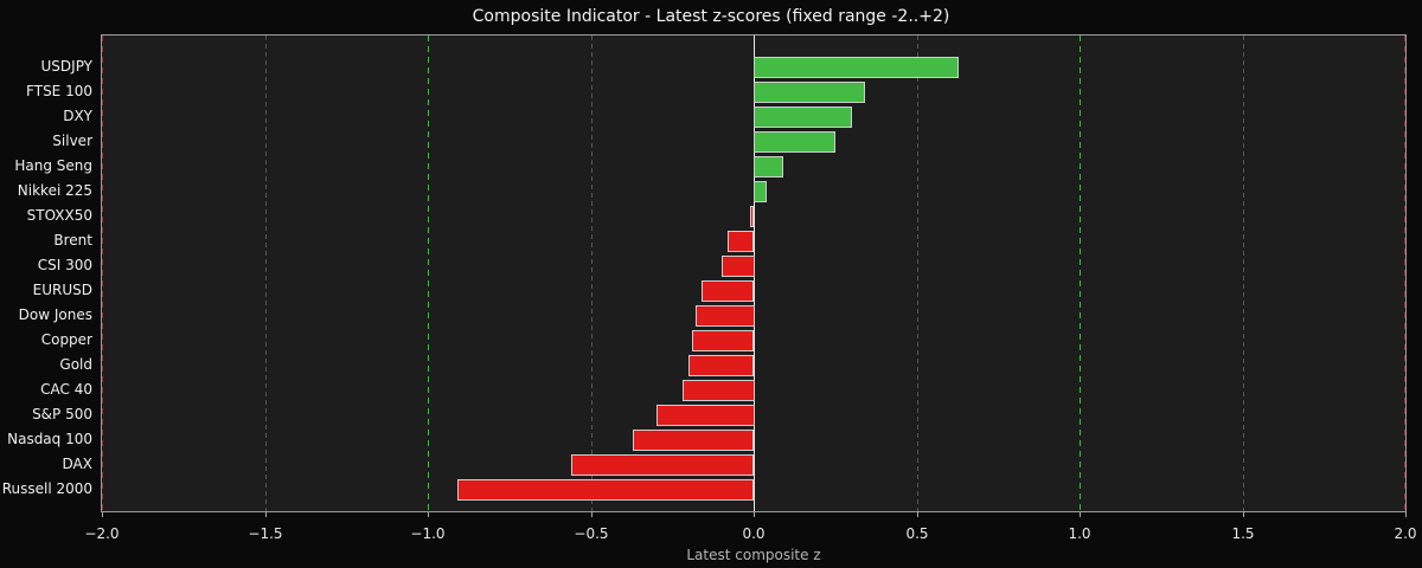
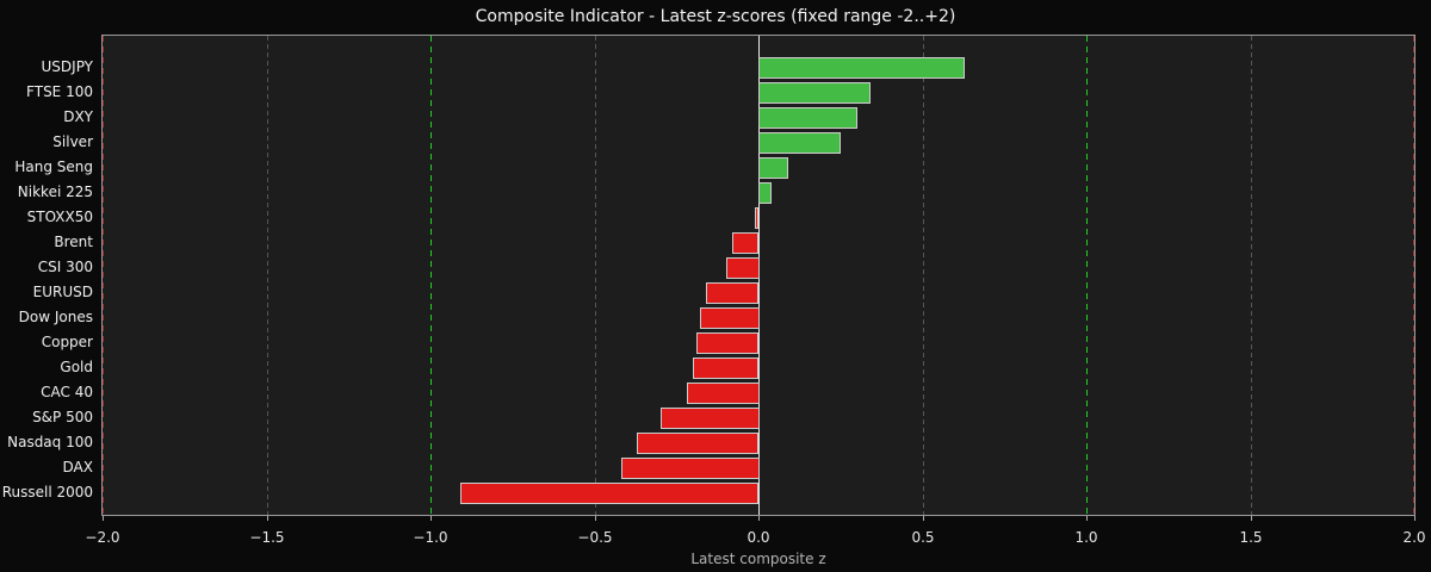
DAX: -0.56 -> -0.42
